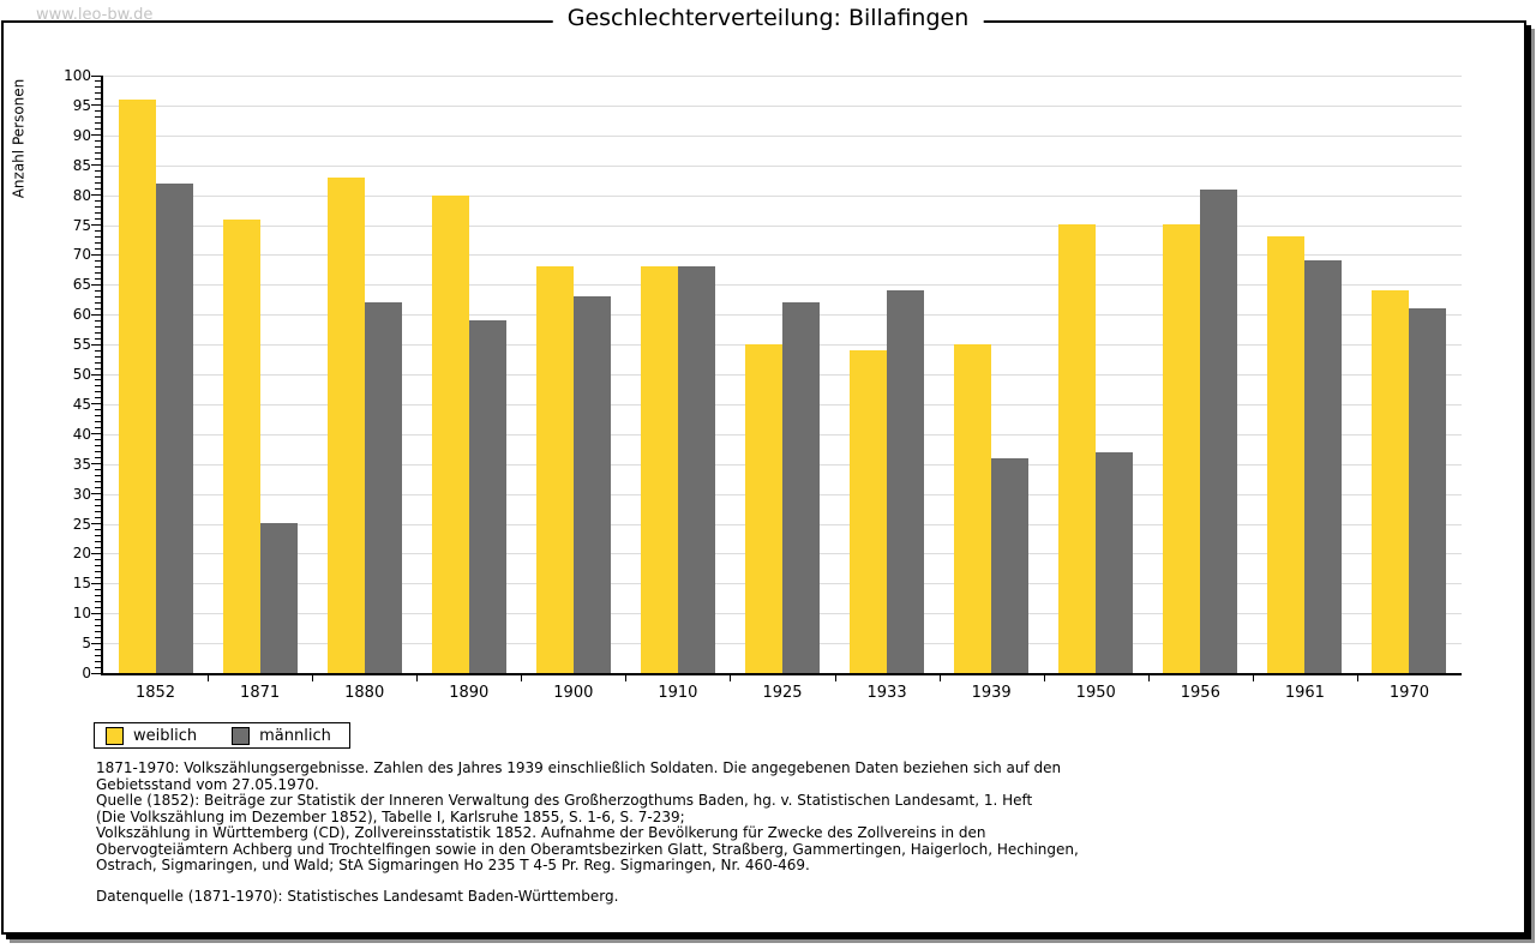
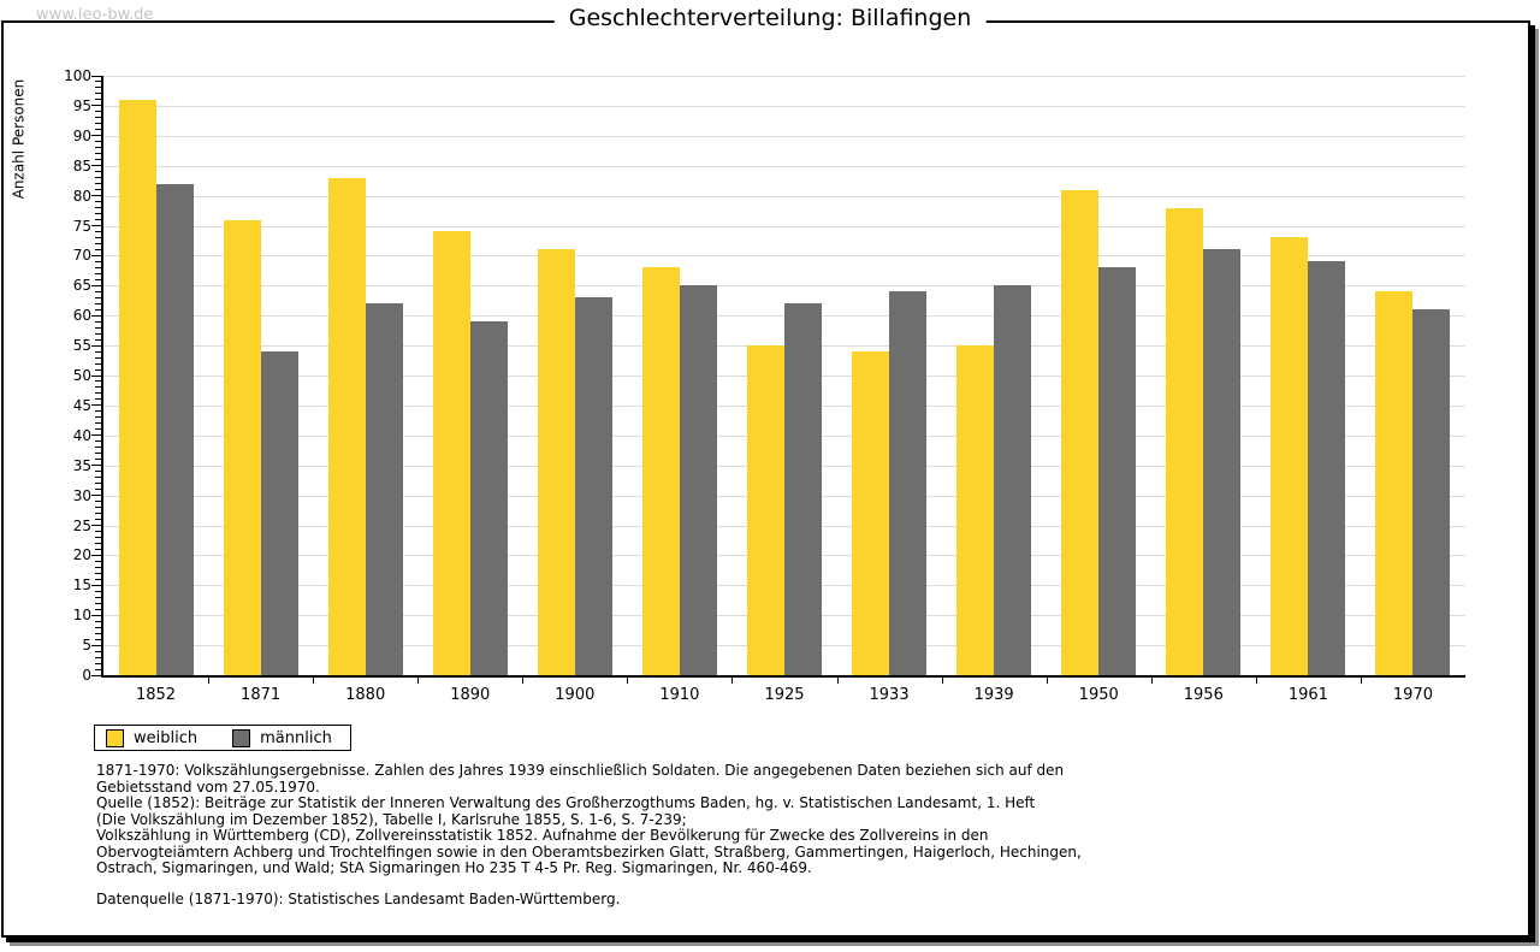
männlich/1871: 25 -> 54
weiblich/1890: 80 -> 74
weiblich/1900: 68 -> 71
männlich/1910: 68 -> 65
männlich/1939: 36 -> 65
weiblich/1950: 75 -> 81
männlich/1950: 37 -> 68
weiblich/1956: 75 -> 78
männlich/1956: 81 -> 71
